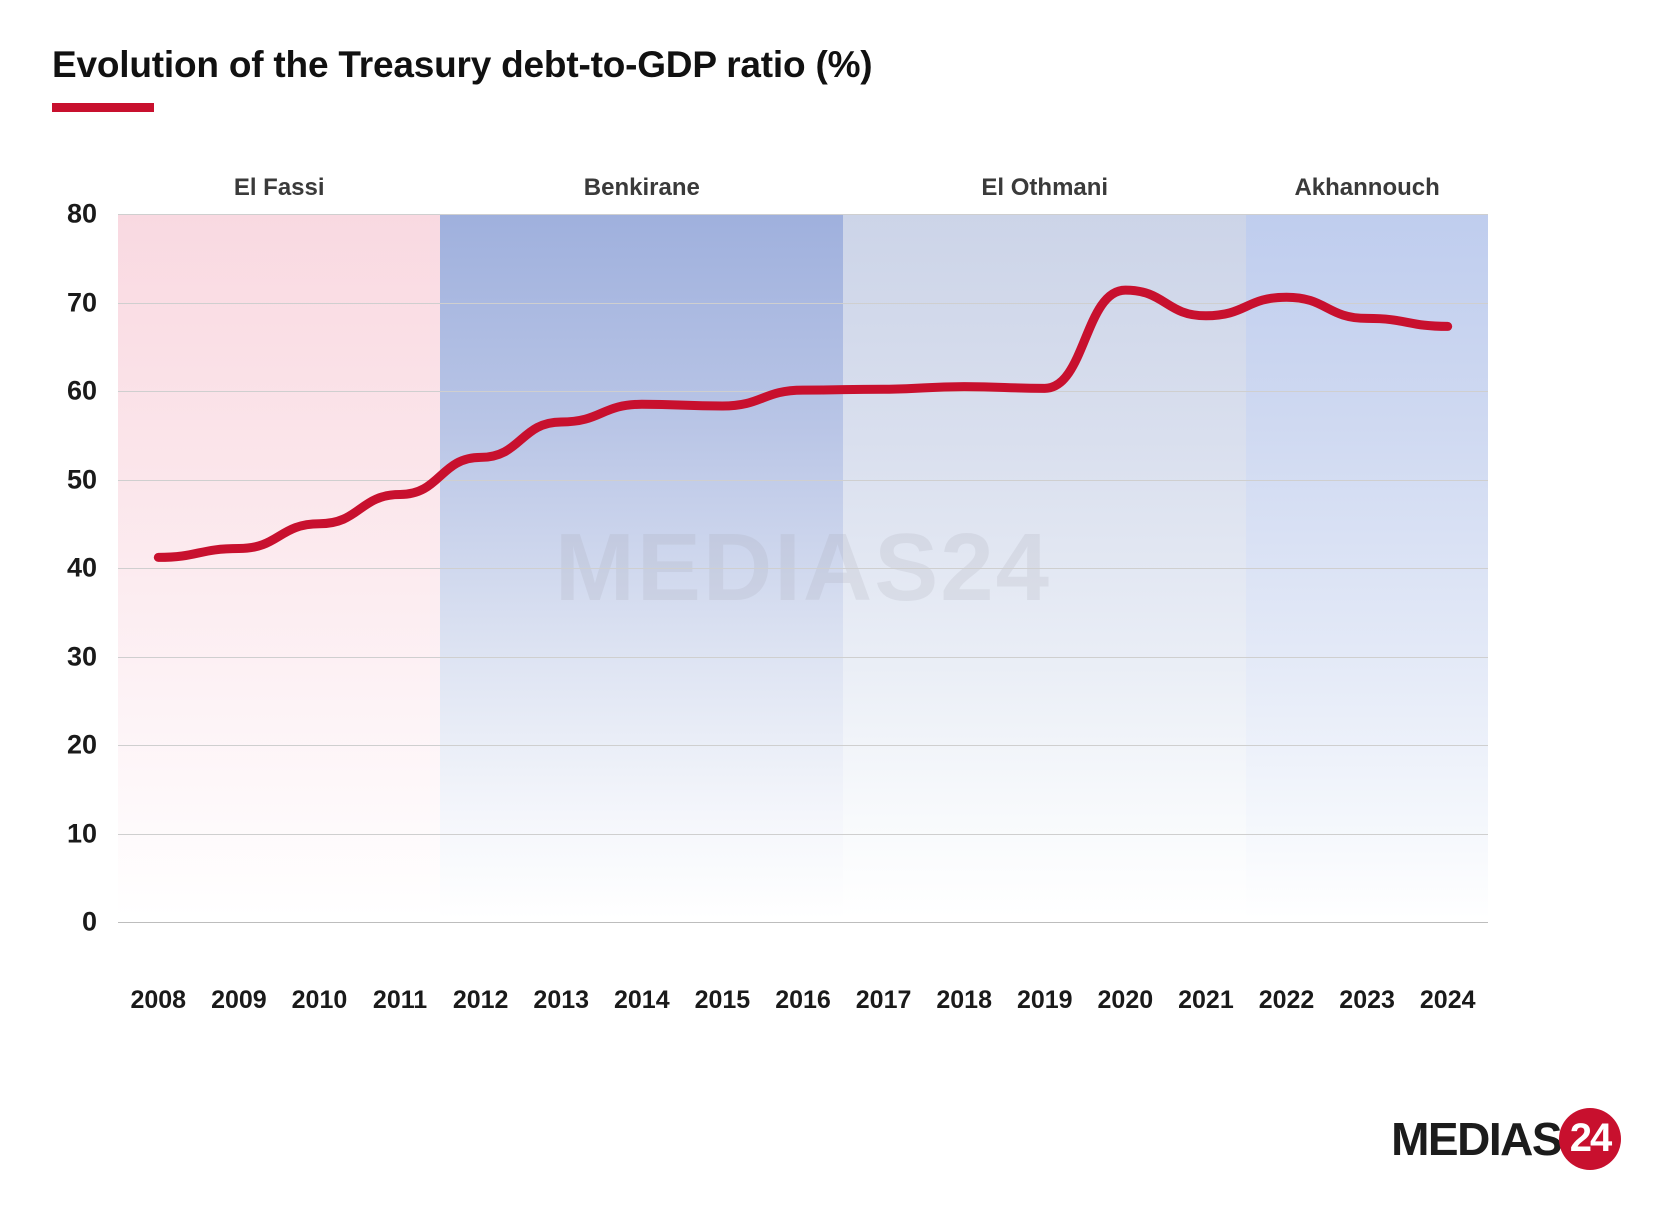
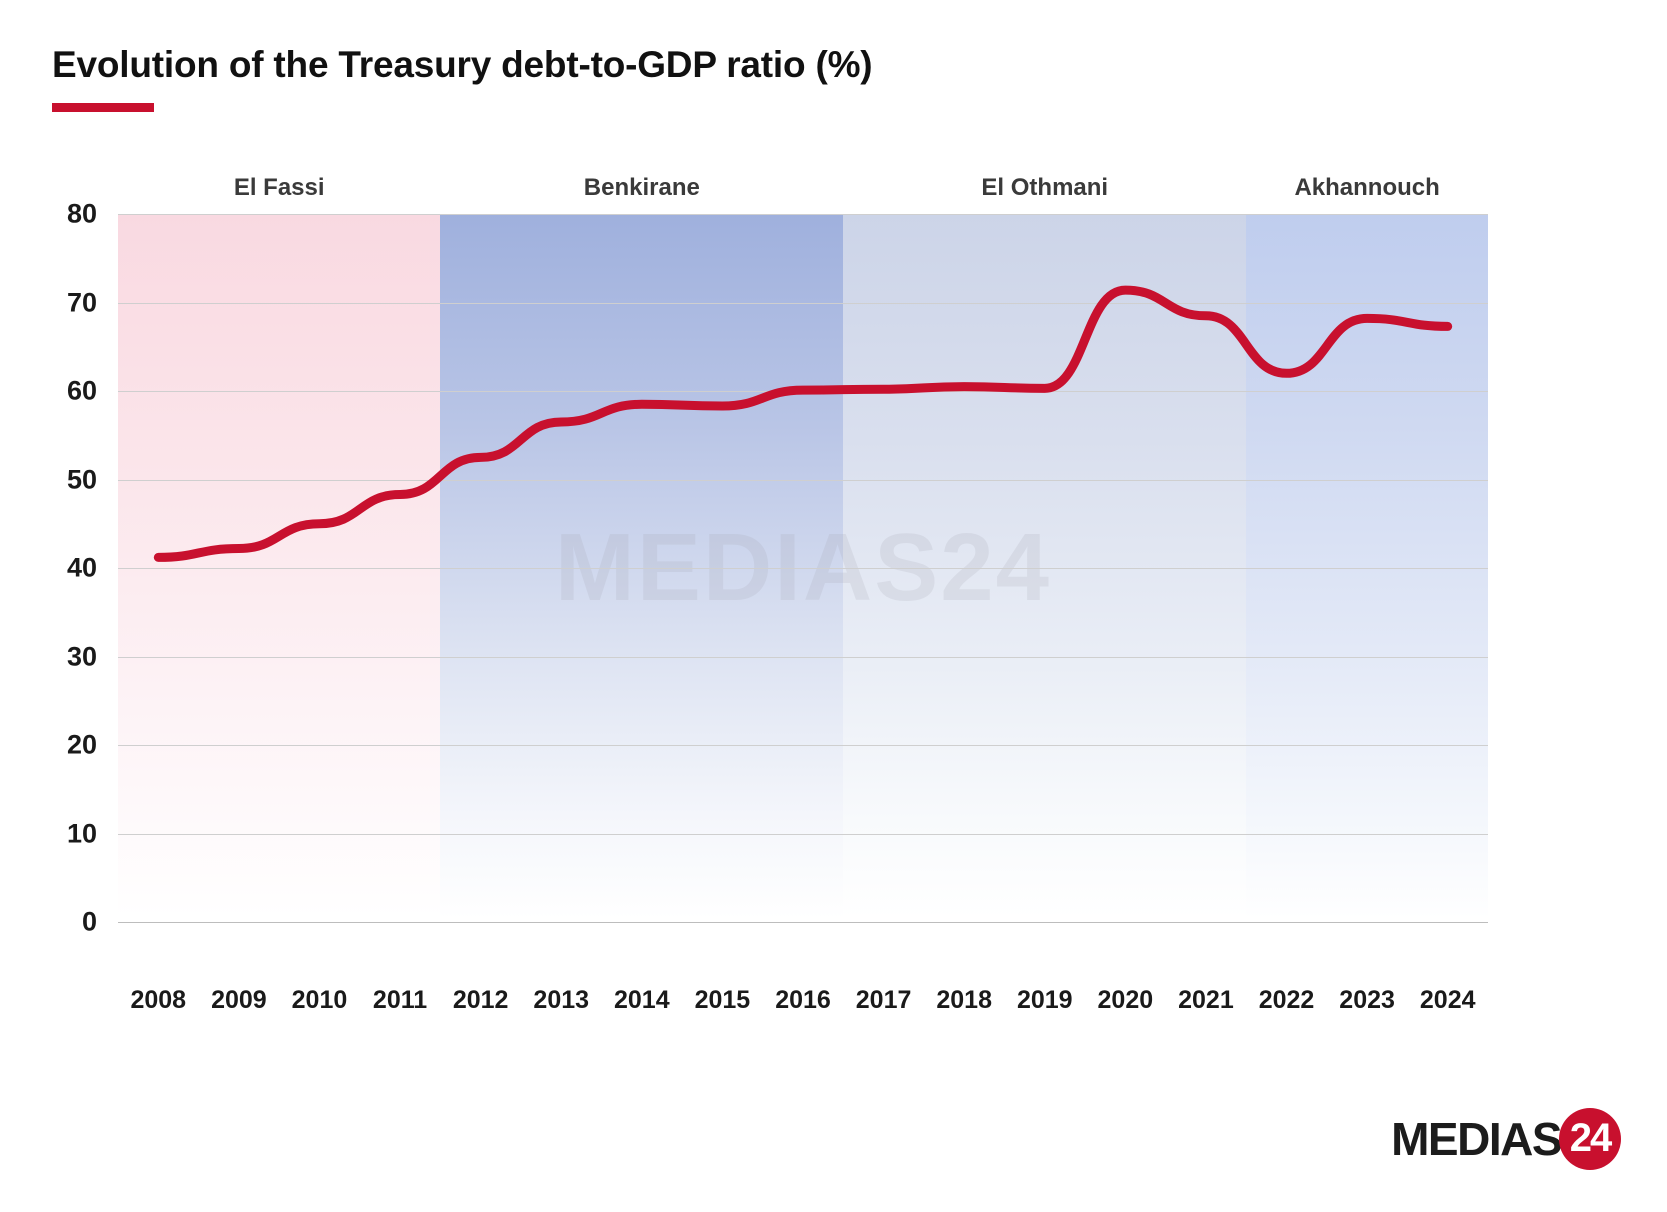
2022: 71 -> 62
